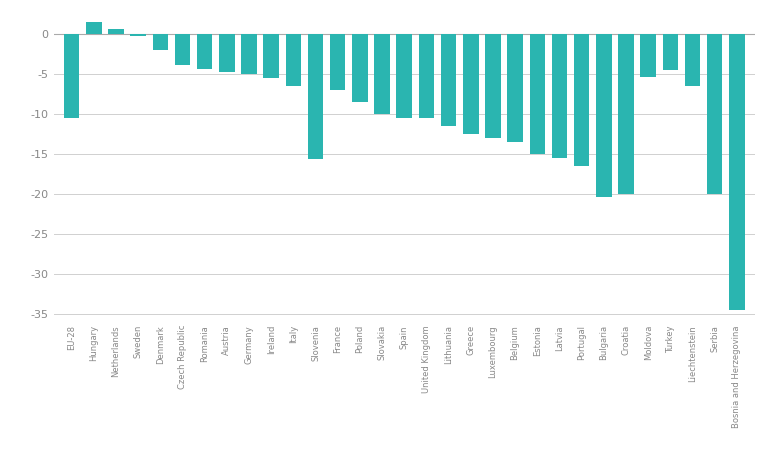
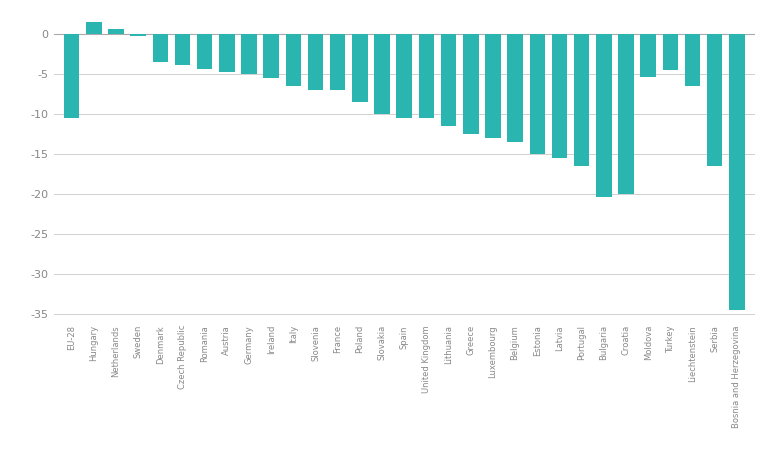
Denmark: -2.0 -> -3.5
Slovenia: -15.6 -> -7.0
Serbia: -20.0 -> -16.5
